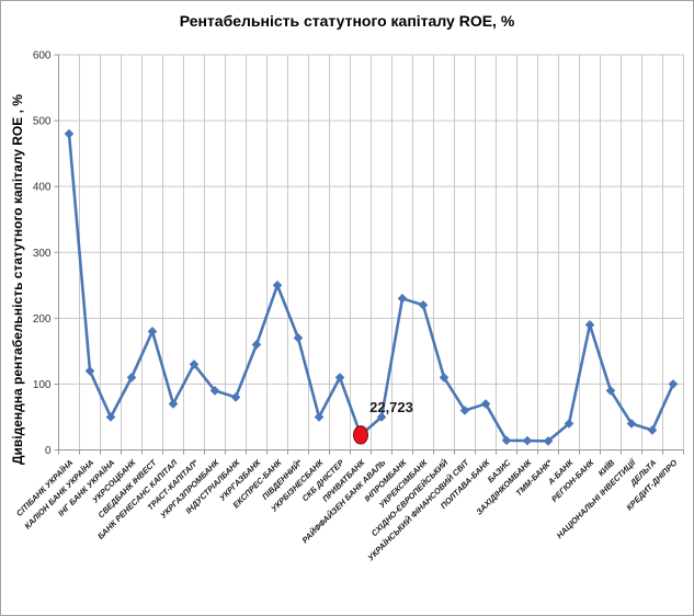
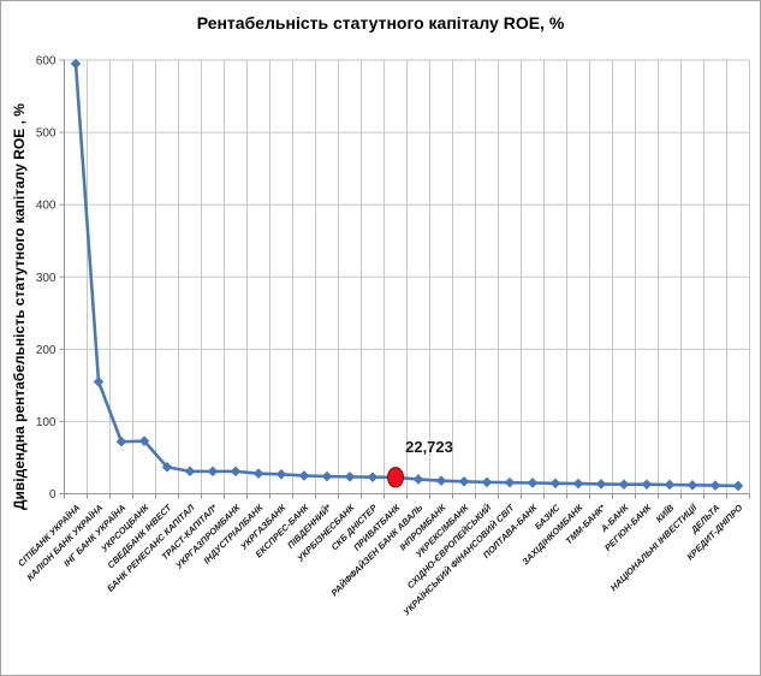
СІТІБАНК УКРАЇНА: 480 -> 600
КАЛІОН БАНК УКРАЇНА: 120 -> 160
ІНГ БАНК УКРАЇНА: 50 -> 70
УКРСОЦБАНК: 110 -> 70
СВЕДБАНК ІНВЕСТ: 180 -> 40
БАНК РЕНЕСАНС КАПІТАЛ: 70 -> 30
ТРАСТ-КАПІТАЛ*: 130 -> 30
УКРГАЗПРОМБАНК: 90 -> 30
ІНДУСТРІАЛБАНК: 80 -> 30
УКРГАЗБАНК: 160 -> 30
ЕКСПРЕС-БАНК: 250 -> 20
ПІВДЕННИЙ*: 170 -> 20
УКРБІЗНЕСБАНК: 50 -> 20
СКБ ДНІСТЕР: 110 -> 20
РАЙФФАЙЗЕН БАНК АВАЛЬ: 50 -> 20
ІНПРОМБАНК: 230 -> 20
УКРЕКСІМБАНК: 220 -> 20
СХІДНО-ЄВРОПЕЙСЬКИЙ: 110 -> 20
УКРАЇНСЬКИЙ ФІНАНСОВИЙ СВІТ: 60 -> 20
ПОЛТАВА-БАНК: 70 -> 20
А-БАНК: 40 -> 10
РЕГІОН-БАНК: 190 -> 10
КИЇВ: 90 -> 10
НАЦІОНАЛЬНІ ІНВЕСТИЦІЇ: 40 -> 10
ДЕЛЬТА: 30 -> 10
КРЕДИТ-ДНІПРО: 100 -> 10
